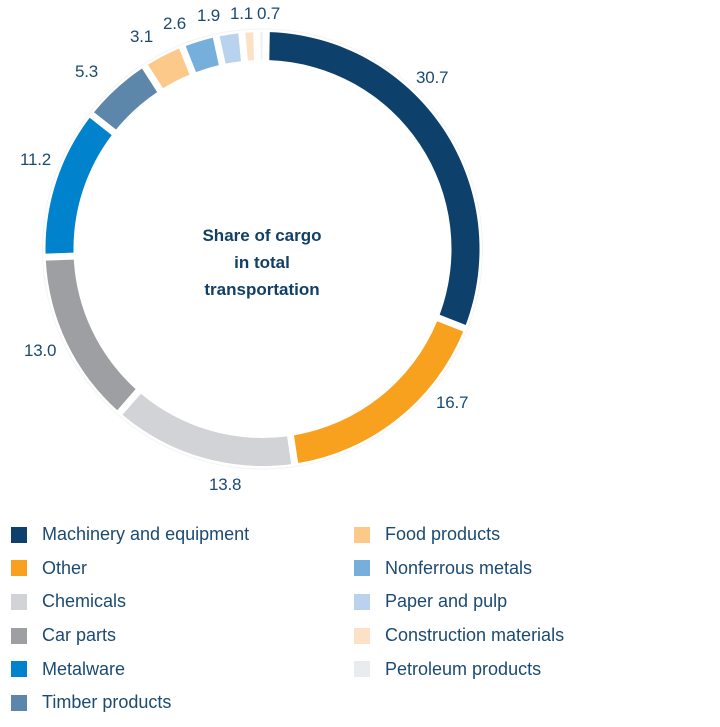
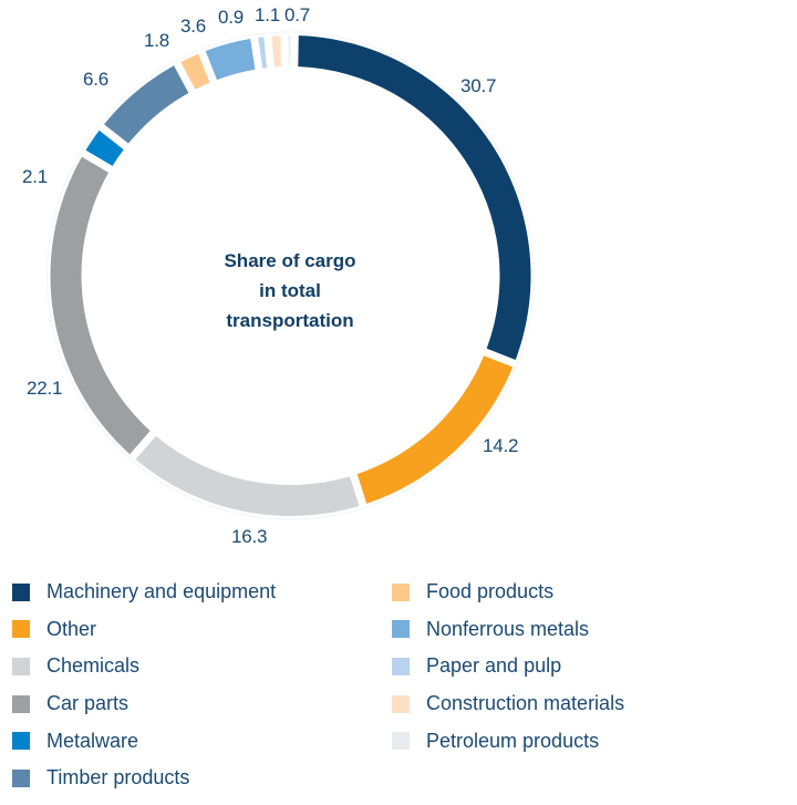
Other: 16.7 -> 14.2
Chemicals: 13.8 -> 16.3
Car parts: 13.0 -> 22.1
Metalware: 11.2 -> 2.1
Timber products: 5.3 -> 6.6
Food products: 3.1 -> 1.8
Nonferrous metals: 2.6 -> 3.6
Paper and pulp: 1.9 -> 0.9
